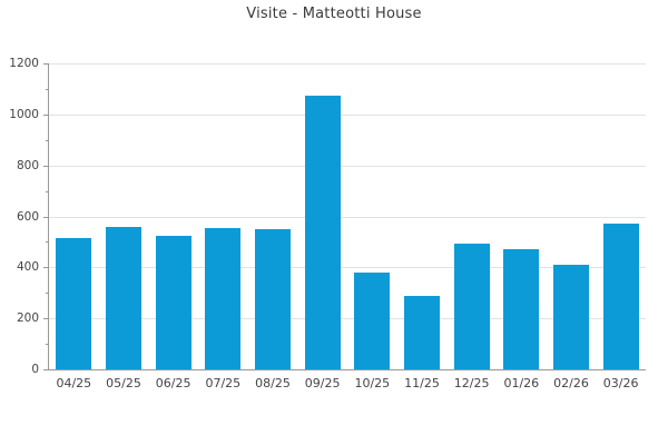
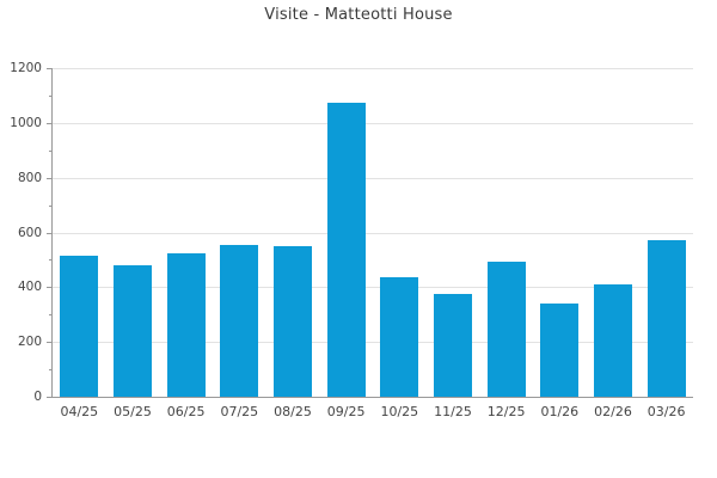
05/25: 560 -> 480
10/25: 380 -> 440
11/25: 290 -> 380
01/26: 470 -> 340
